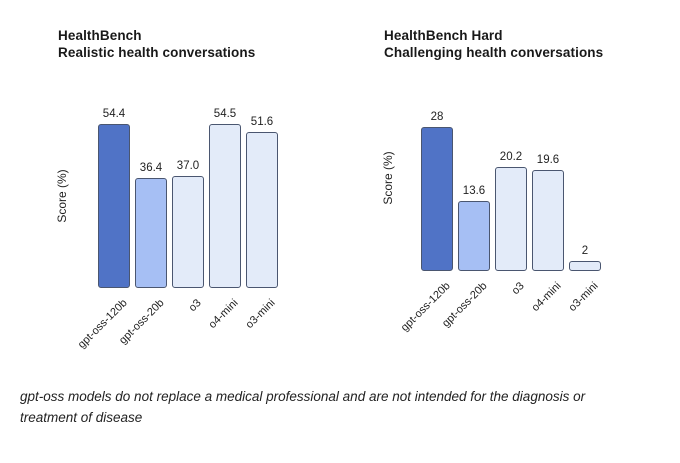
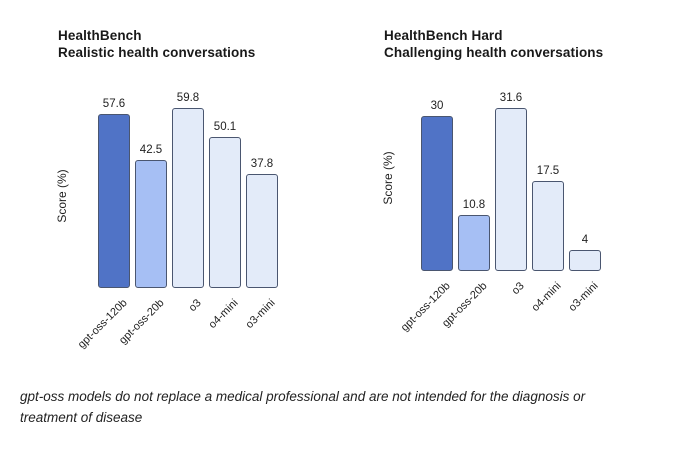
HealthBench/gpt-oss-120b: 54.4 -> 57.6
HealthBench/gpt-oss-20b: 36.4 -> 42.5
HealthBench/o3: 37.0 -> 59.8
HealthBench/o4-mini: 54.5 -> 50.1
HealthBench/o3-mini: 51.6 -> 37.8
HealthBench Hard/gpt-oss-120b: 28 -> 30
HealthBench Hard/gpt-oss-20b: 13.6 -> 10.8
HealthBench Hard/o3: 20.2 -> 31.6
HealthBench Hard/o4-mini: 19.6 -> 17.5
HealthBench Hard/o3-mini: 2 -> 4
